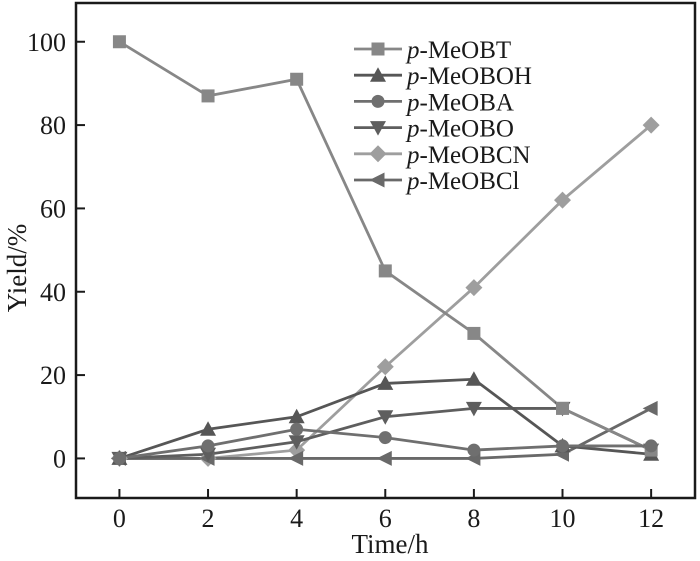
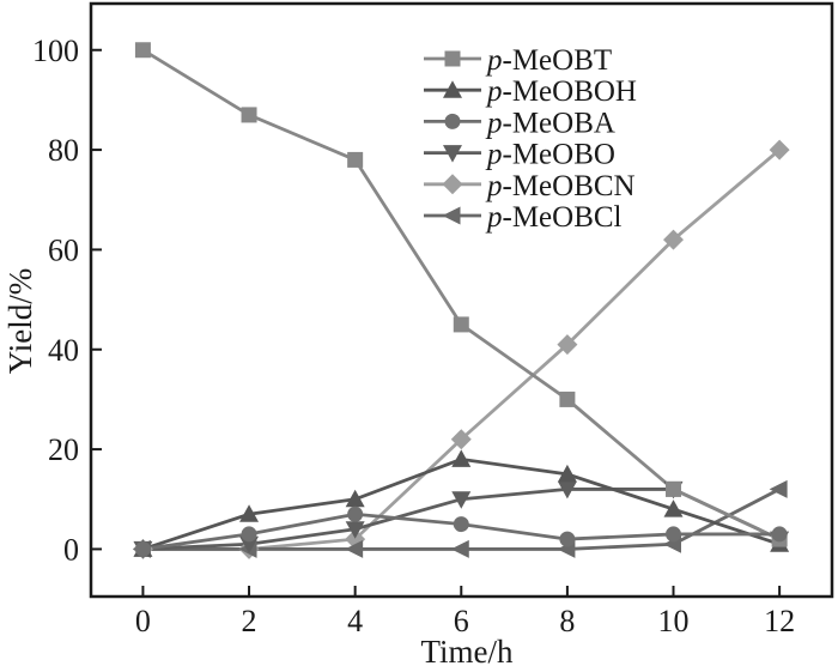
p-MeOBT/4: 91 -> 78
p-MeOBOH/8: 19 -> 15
p-MeOBOH/10: 3 -> 8
